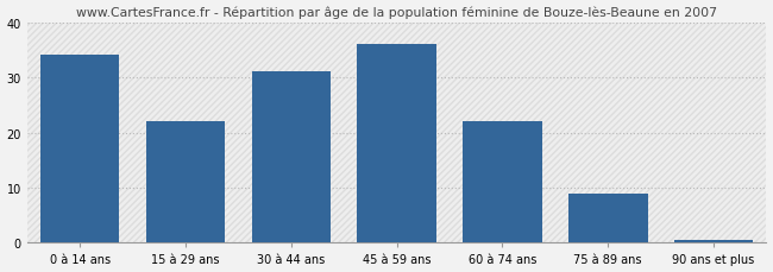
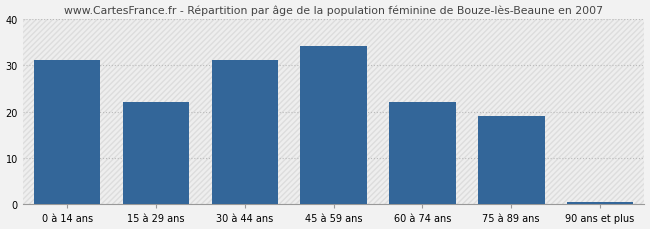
0 à 14 ans: 34.0 -> 31.0
45 à 59 ans: 36.0 -> 34.0
75 à 89 ans: 9.0 -> 19.0
